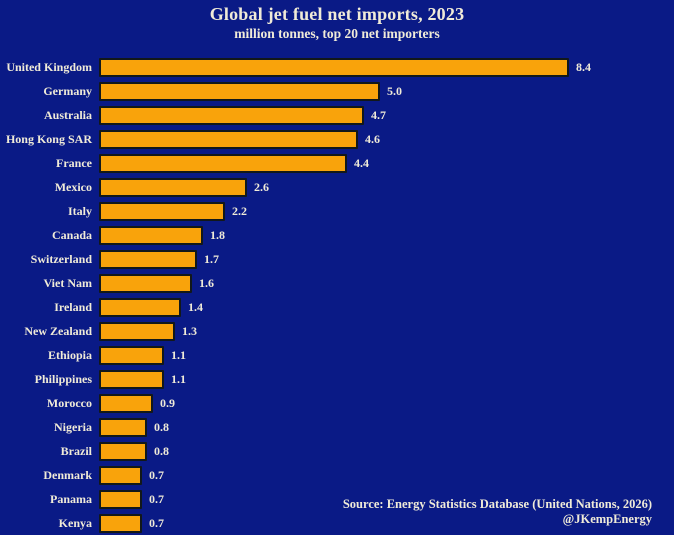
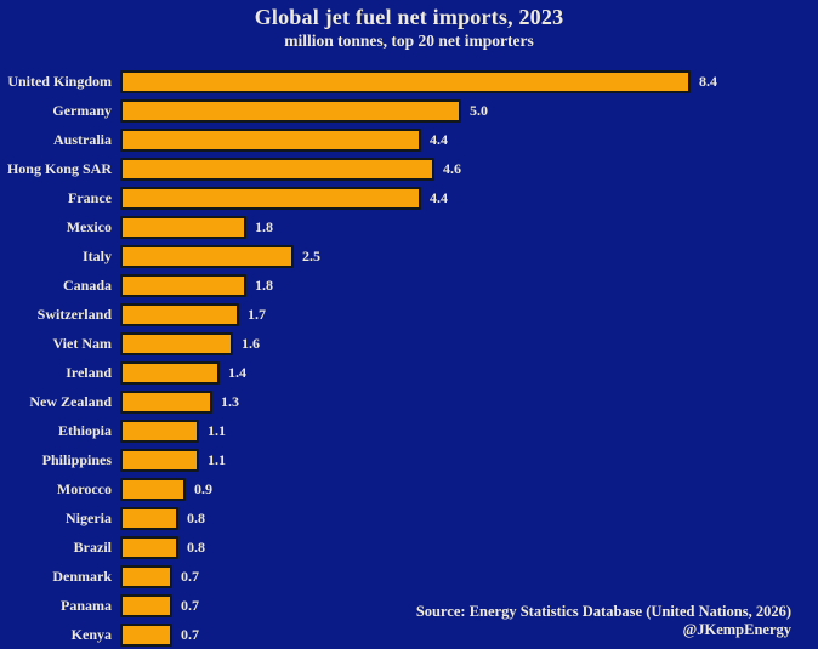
Australia: 4.7 -> 4.4
Mexico: 2.6 -> 1.8
Italy: 2.2 -> 2.5
